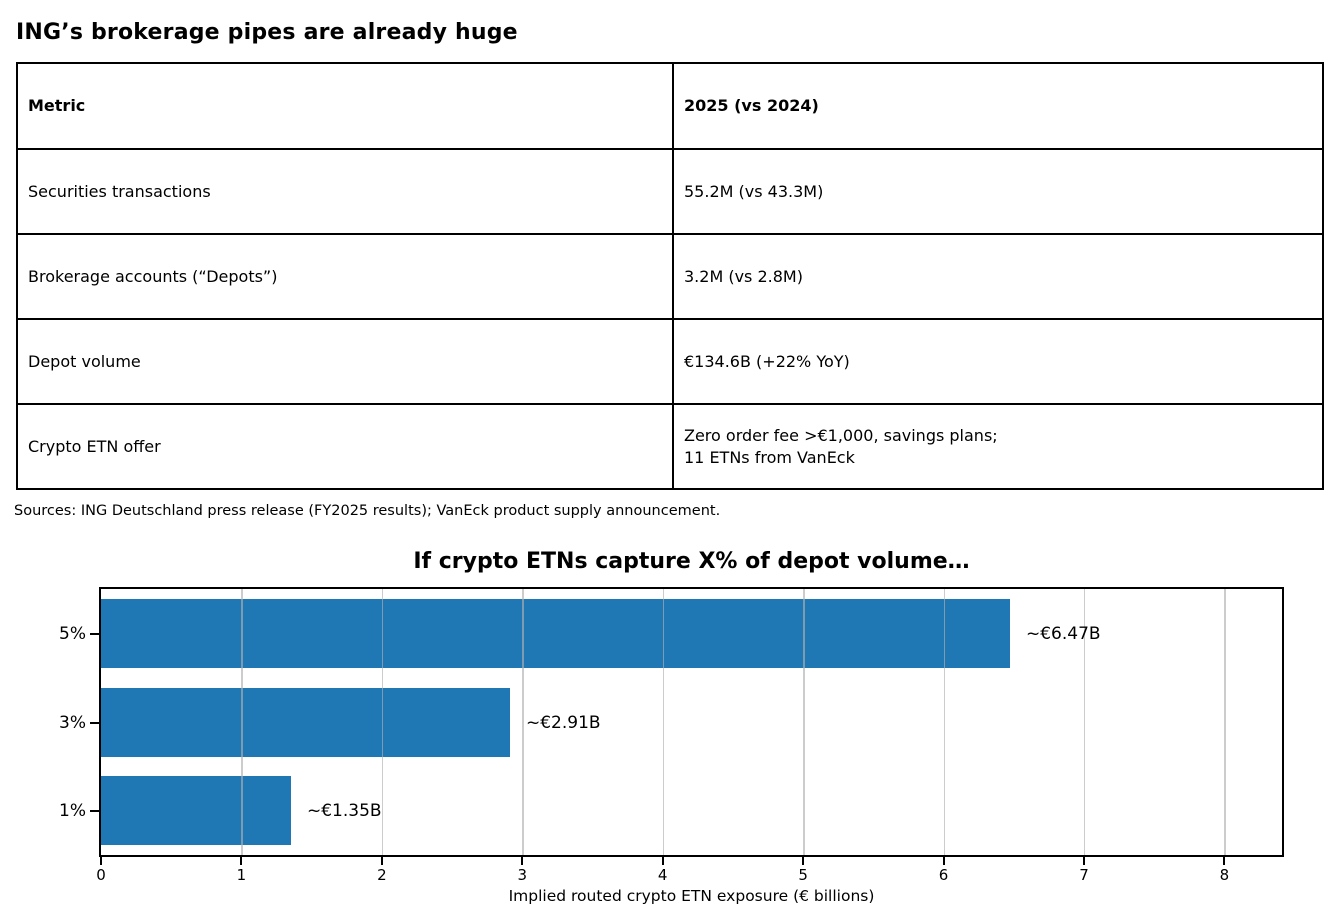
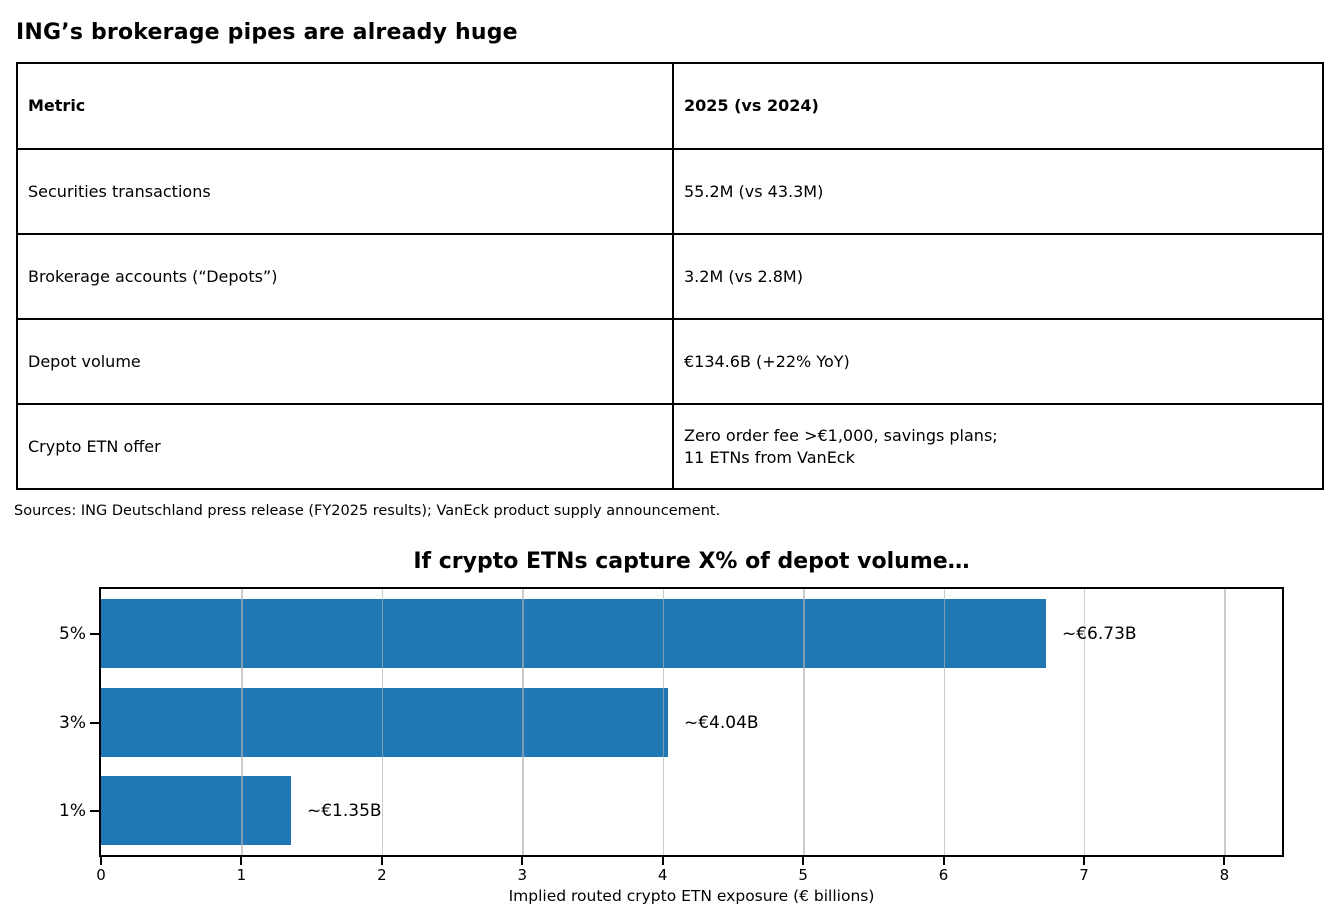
5%: 6.47 -> 6.73
3%: 2.91 -> 4.04
